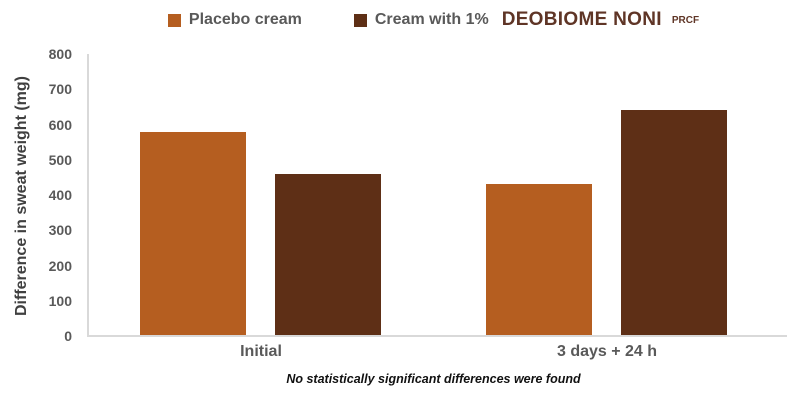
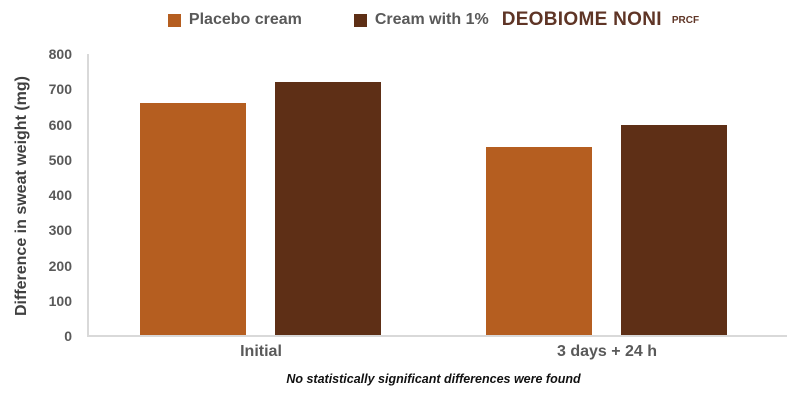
Placebo cream/Initial: 580 -> 660
Cream with 1% DEOBIOME NONI PRCF/Initial: 460 -> 720
Placebo cream/3 days + 24 h: 430 -> 540
Cream with 1% DEOBIOME NONI PRCF/3 days + 24 h: 640 -> 600
